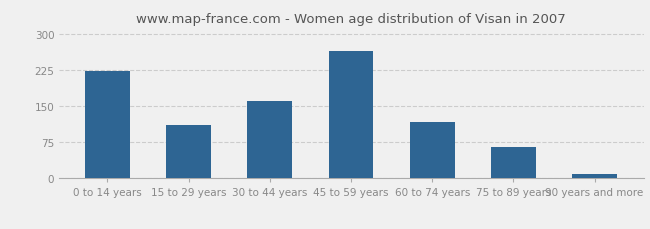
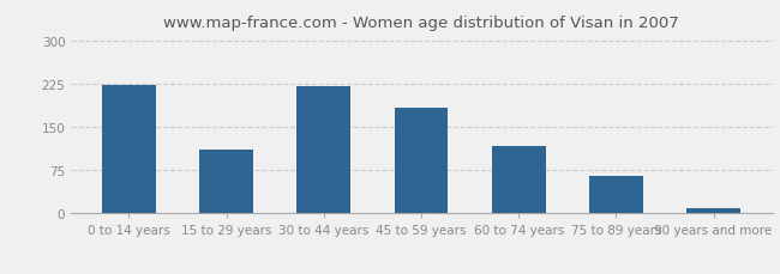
30 to 44 years: 160 -> 220
45 to 59 years: 265 -> 183
